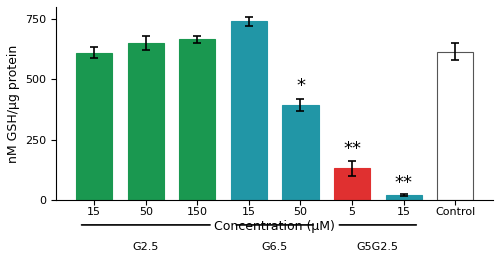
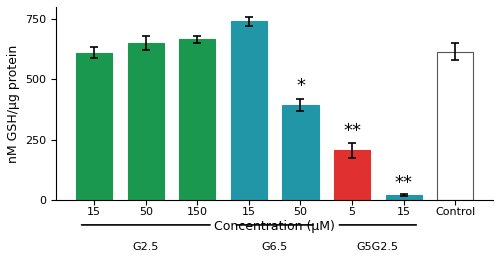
5: 130 -> 205
